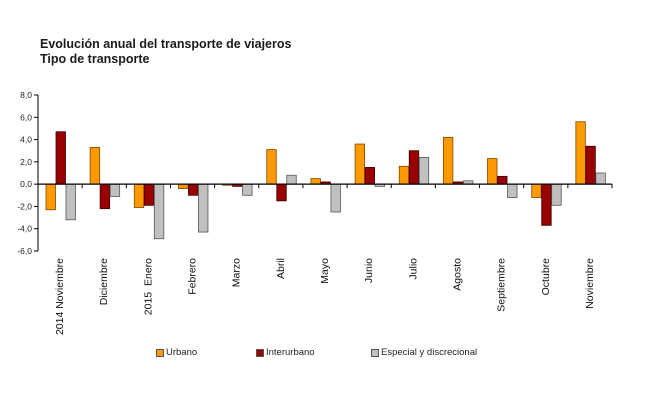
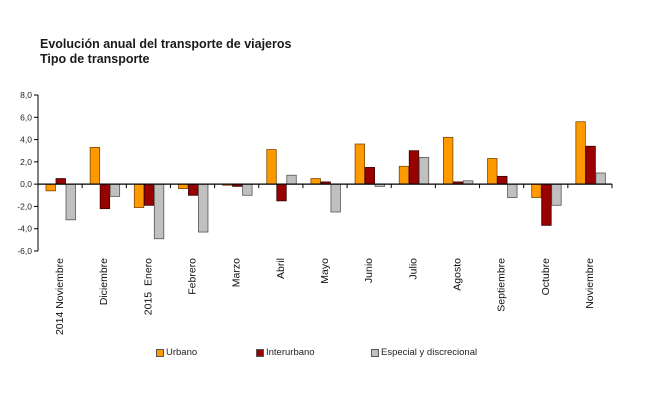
Urbano/2014 Noviembre: -2,3 -> -0,6
Interurbano/2014 Noviembre: 4,7 -> 0,5
